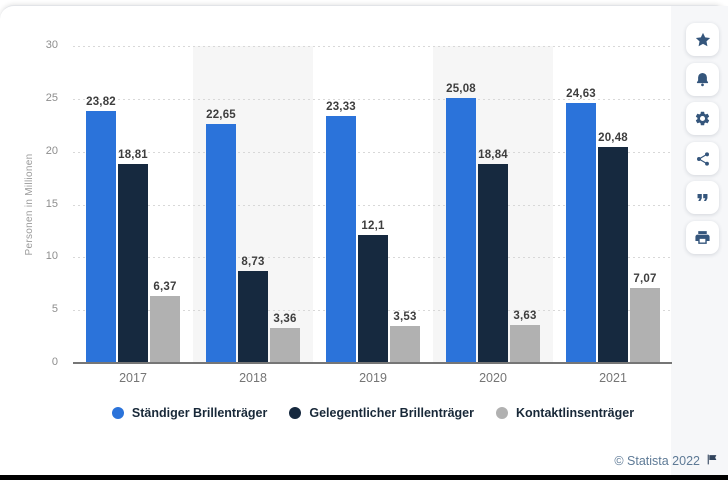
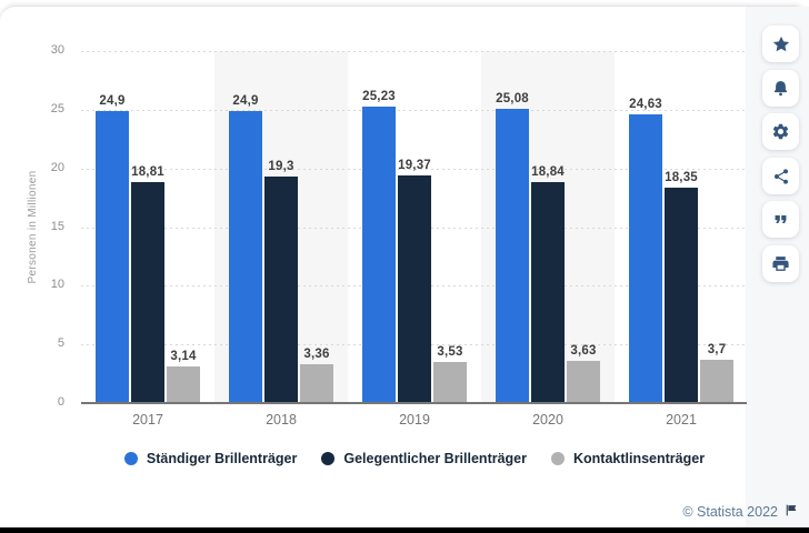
Ständiger Brillenträger/2017: 23,82 -> 24,9
Kontaktlinsenträger/2017: 6,37 -> 3,14
Ständiger Brillenträger/2018: 22,65 -> 24,9
Gelegentlicher Brillenträger/2018: 8,73 -> 19,3
Ständiger Brillenträger/2019: 23,33 -> 25,23
Gelegentlicher Brillenträger/2019: 12,1 -> 19,37
Gelegentlicher Brillenträger/2021: 20,48 -> 18,35
Kontaktlinsenträger/2021: 7,07 -> 3,7
